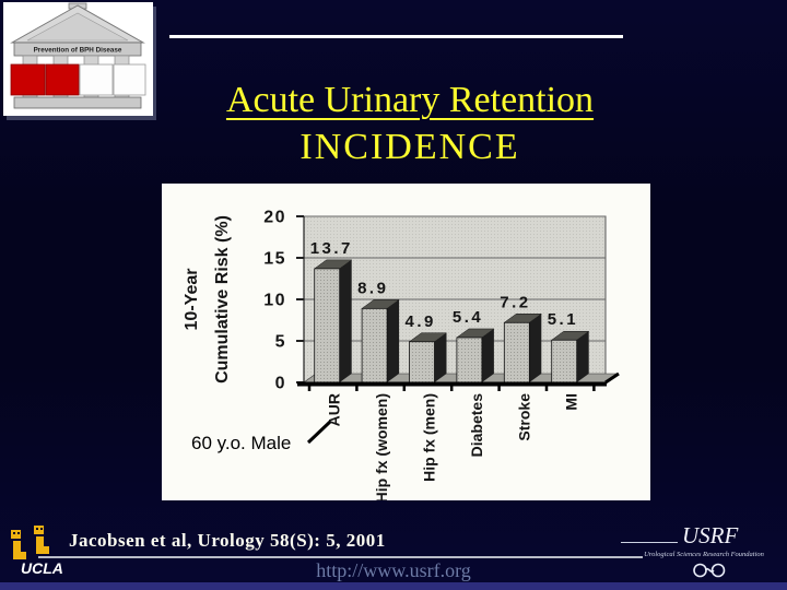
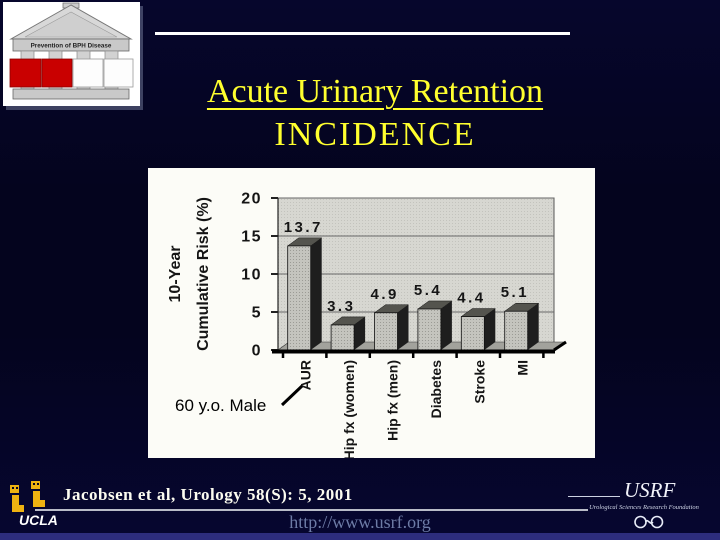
Hip fx (women): 8.9 -> 3.3
Stroke: 7.2 -> 4.4
